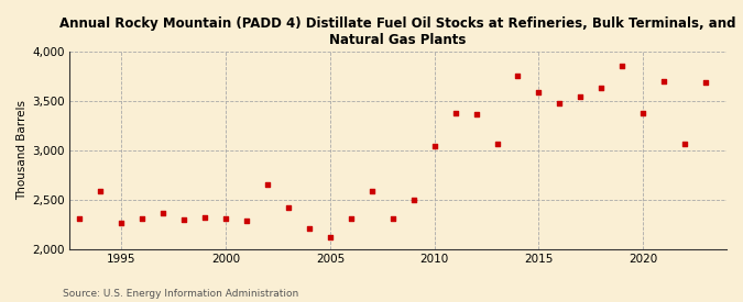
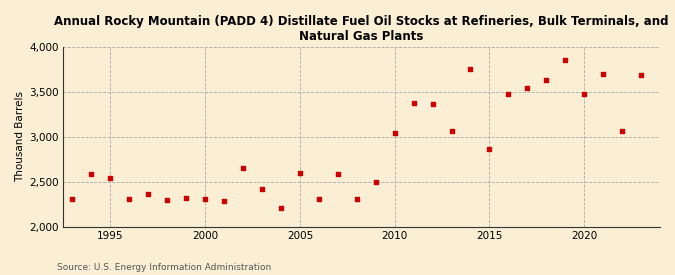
1995: 2,260 -> 2,540
2005: 2,120 -> 2,600
2015: 3,590 -> 2,860
2020: 3,380 -> 3,480
